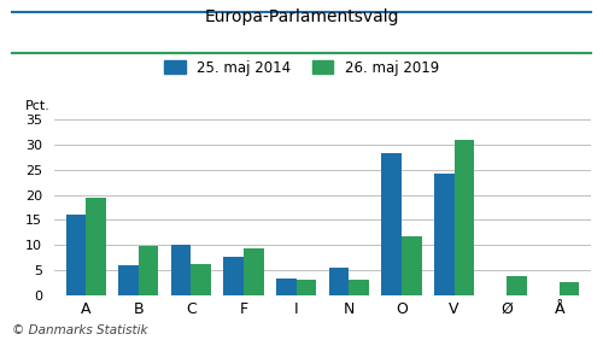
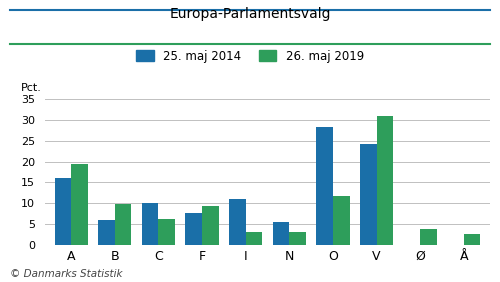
25. maj 2014/I: 3.4 -> 11.0
